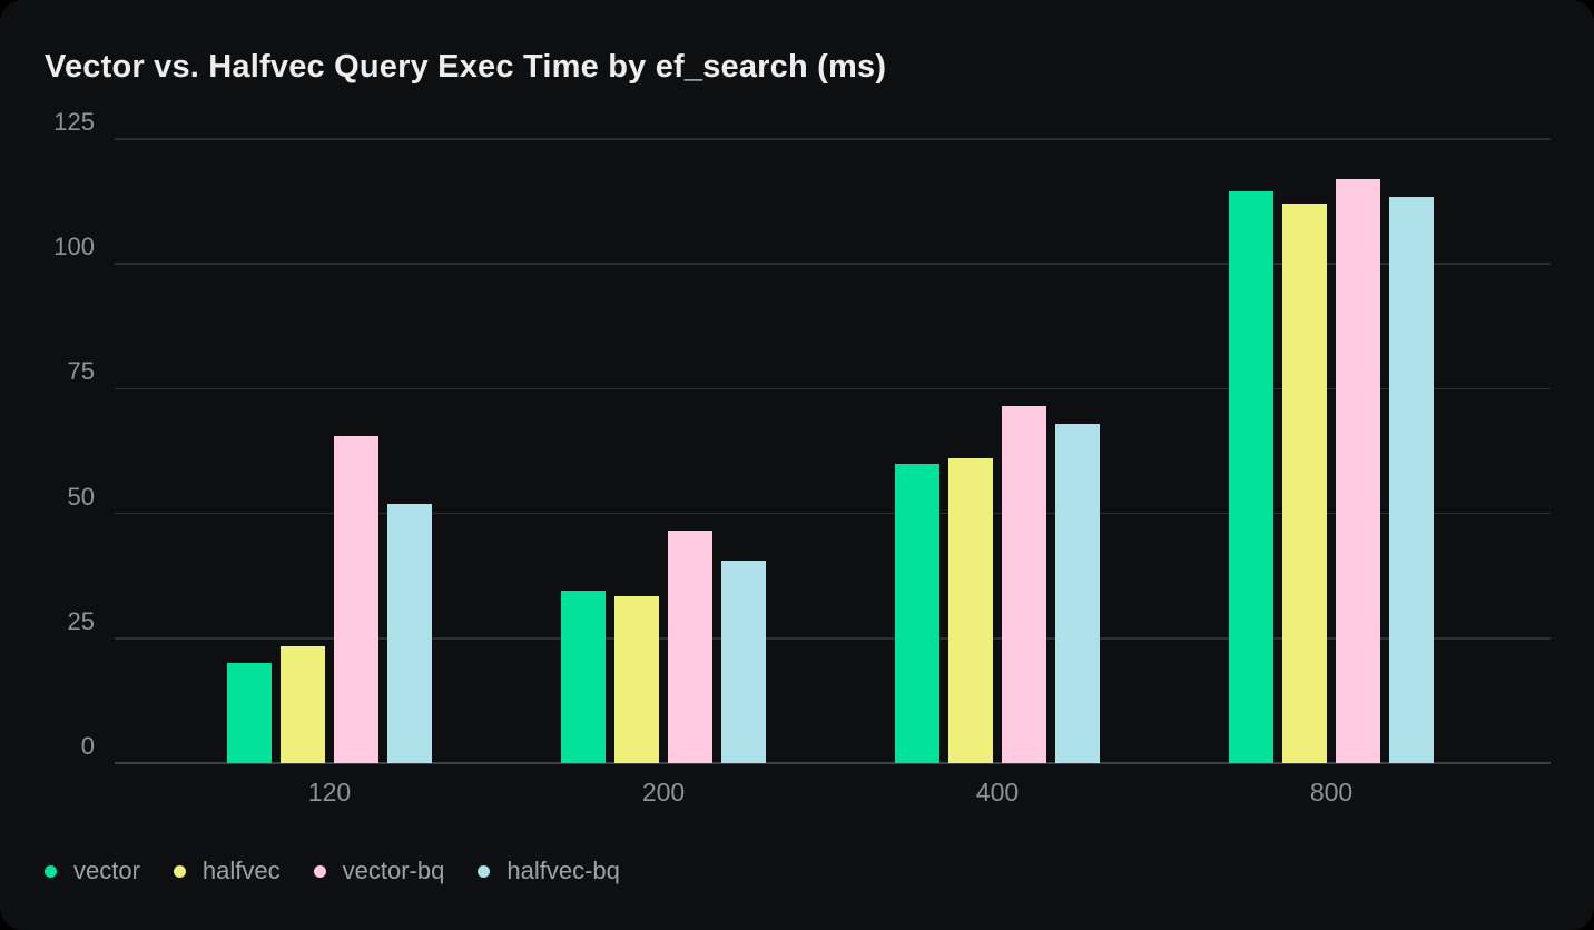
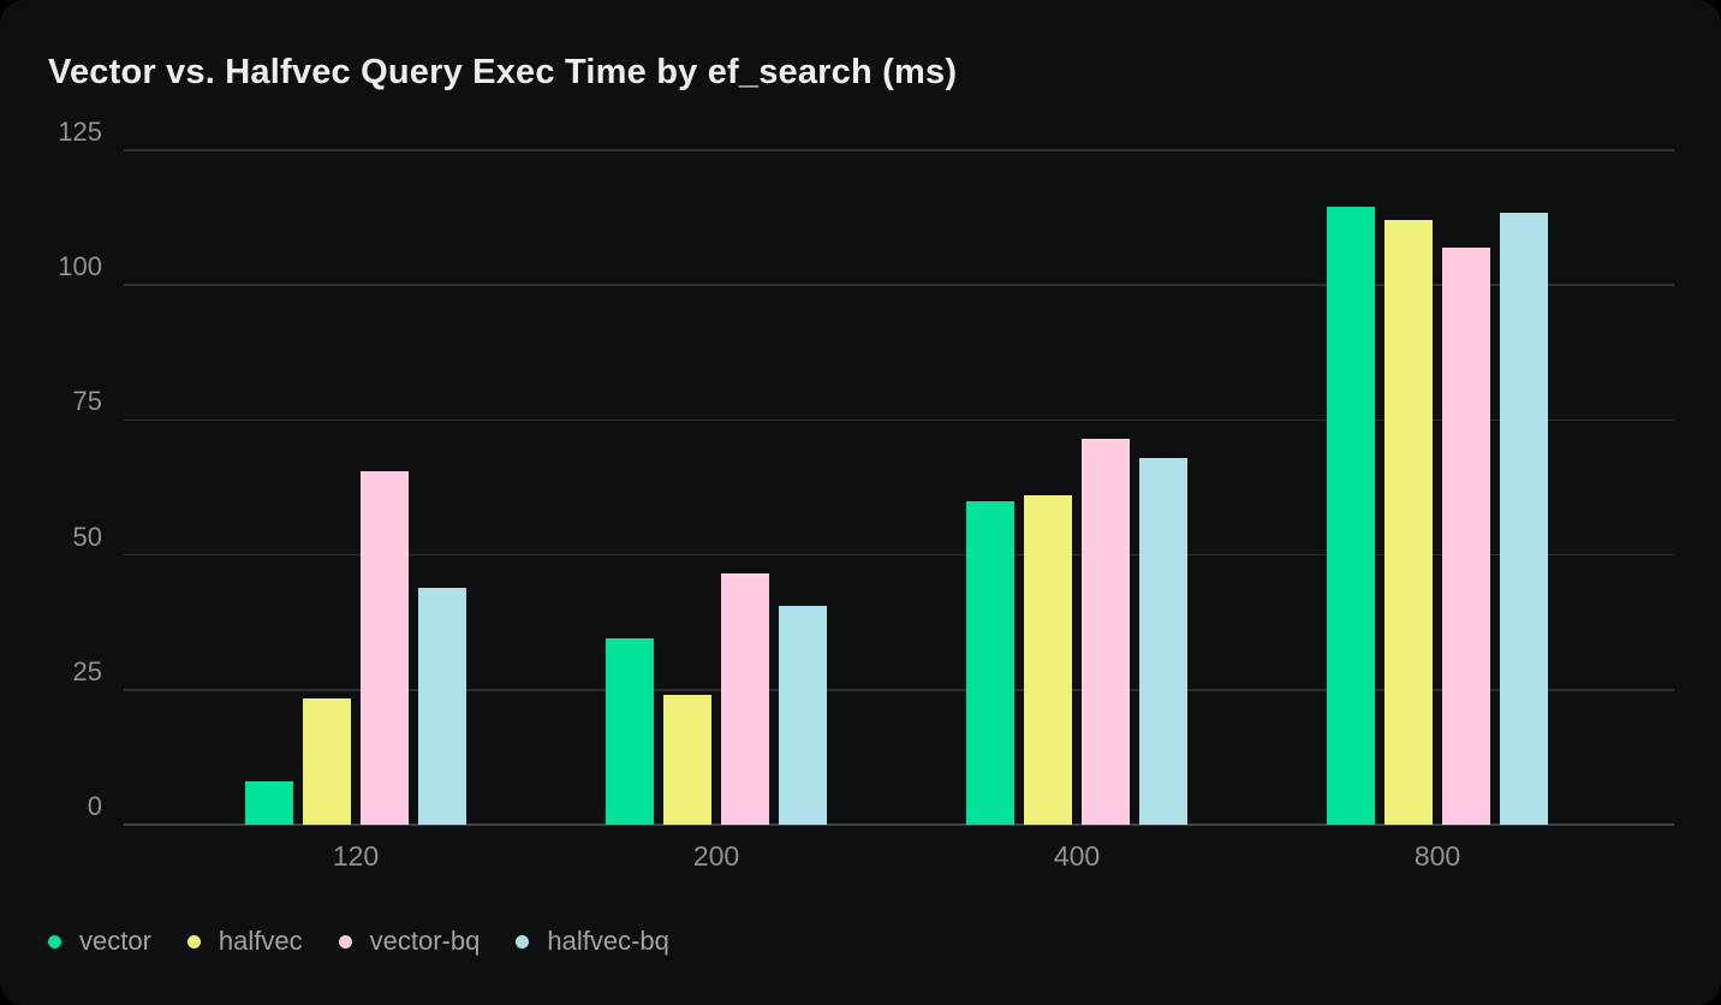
vector/120: 20 -> 8
halfvec-bq/120: 52 -> 44
halfvec/200: 34 -> 24
vector-bq/800: 117 -> 107
